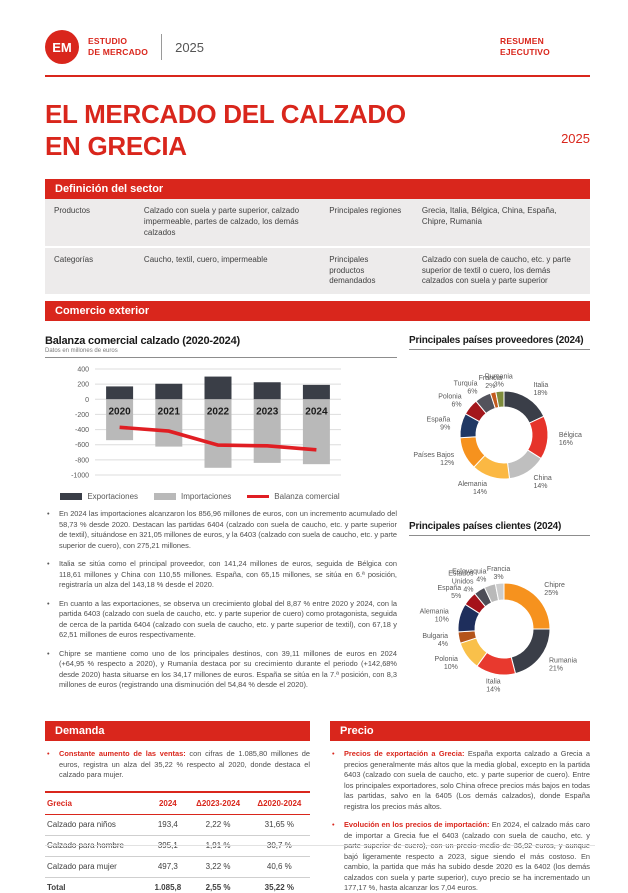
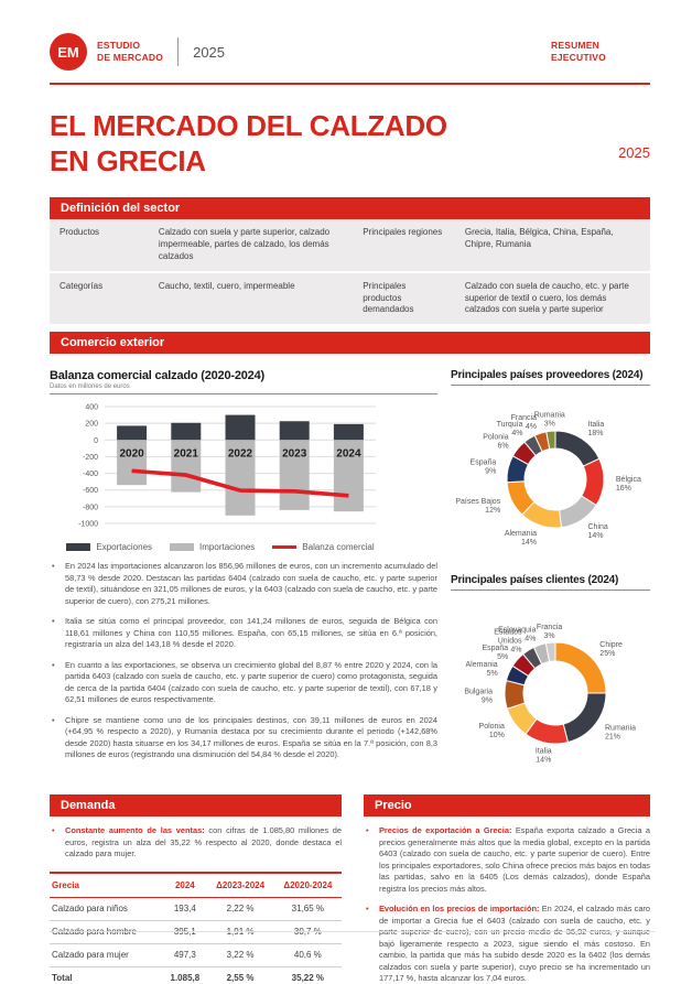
Principales países proveedores (2024)/Turquía: 6% -> 4%
Principales países proveedores (2024)/Francia: 2% -> 4%
Principales países clientes (2024)/Bulgaria: 4% -> 9%
Principales países clientes (2024)/Alemania: 10% -> 5%
